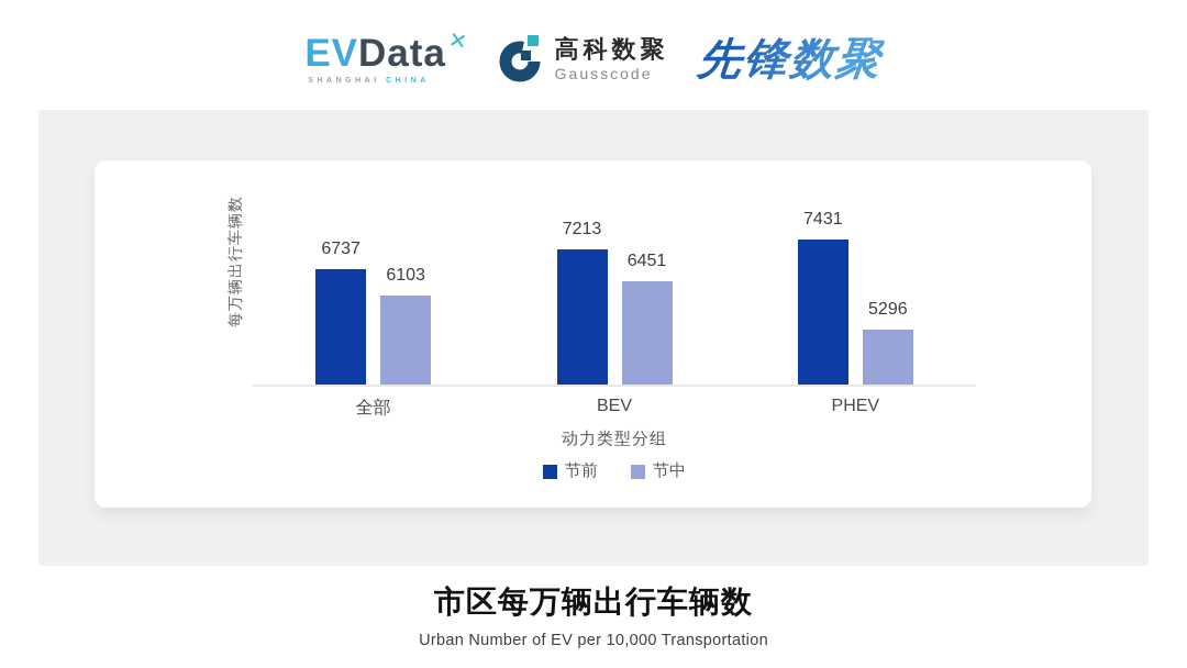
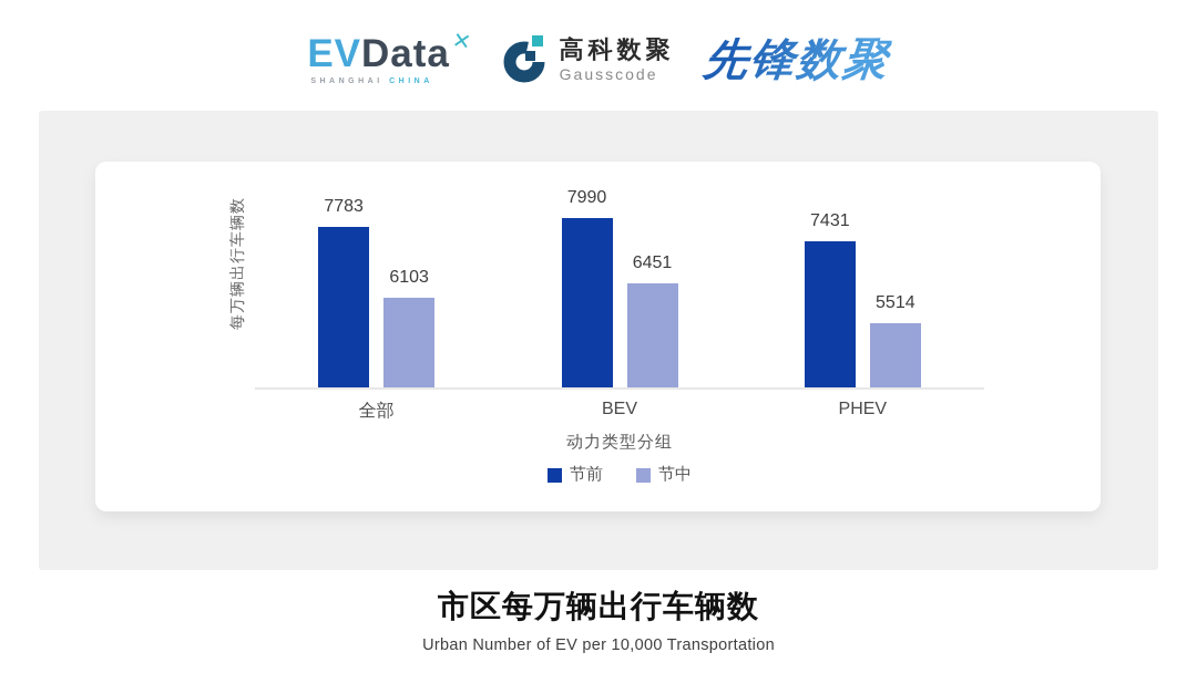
节前/全部: 6737 -> 7783
节前/BEV: 7213 -> 7990
节中/PHEV: 5296 -> 5514
